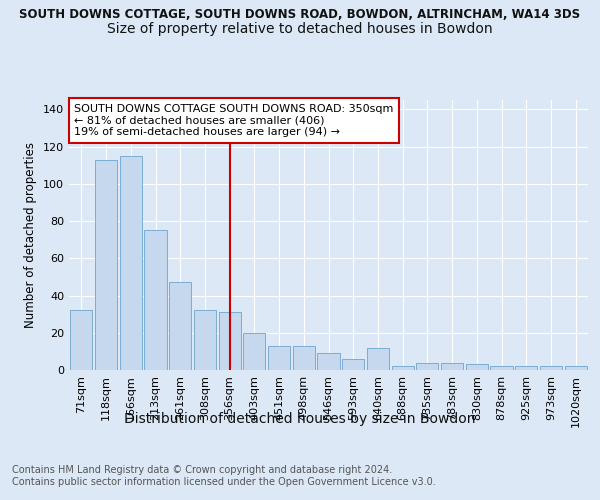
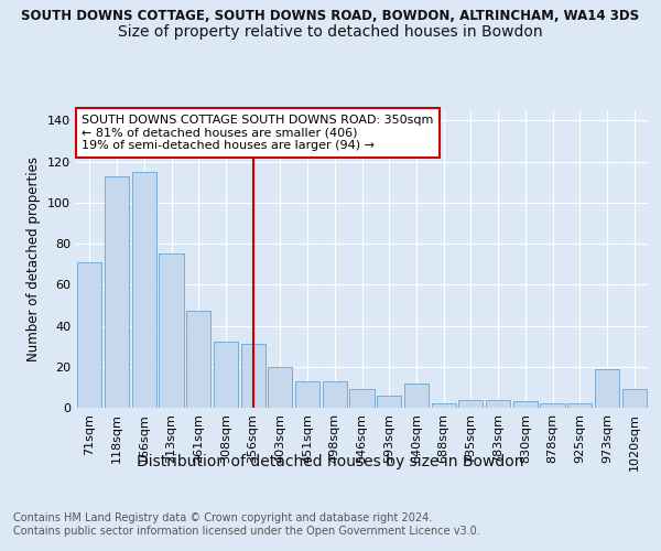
71sqm: 32 -> 71
973sqm: 2 -> 19
1020sqm: 2 -> 9
